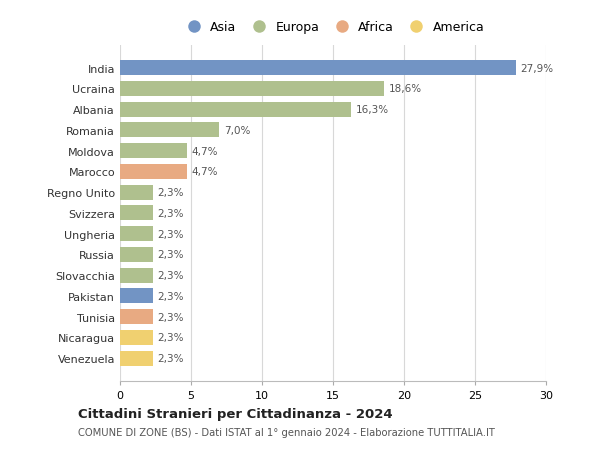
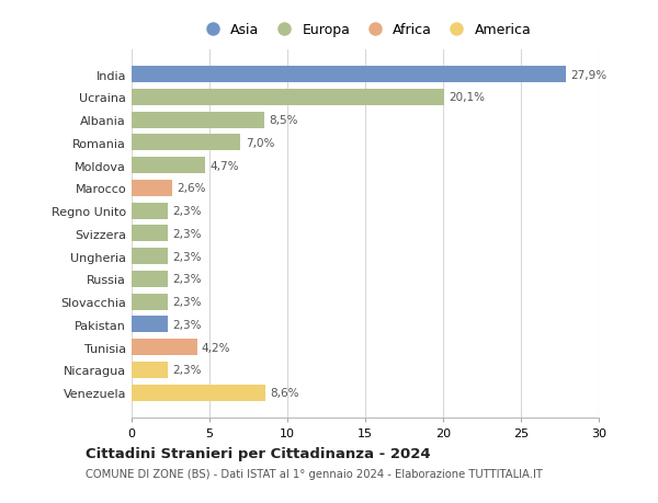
Ucraina: 18,6% -> 20,1%
Albania: 16,3% -> 8,5%
Marocco: 4,7% -> 2,6%
Tunisia: 2,3% -> 4,2%
Venezuela: 2,3% -> 8,6%
